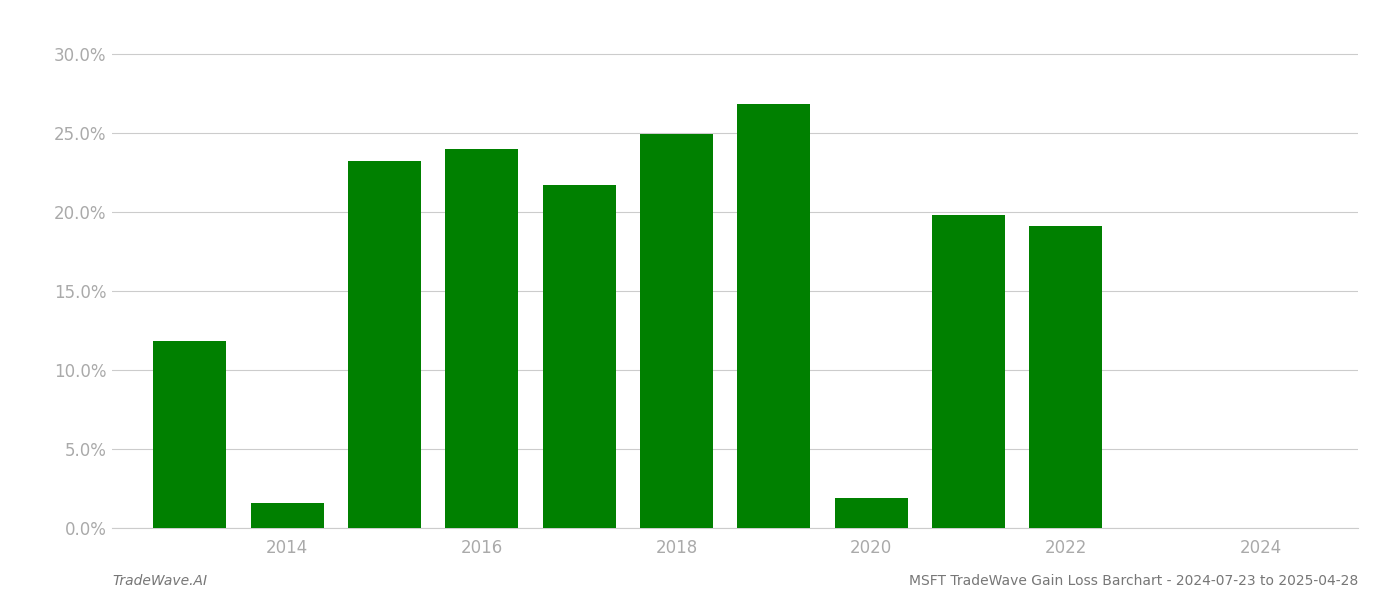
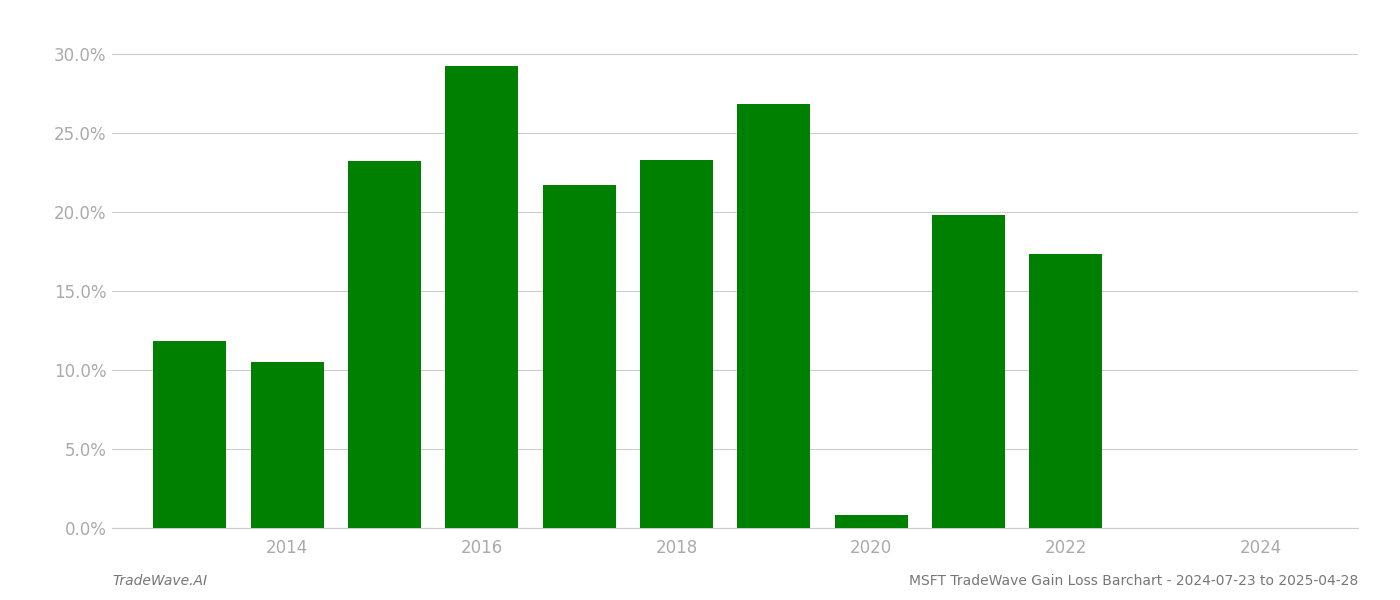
2014: 1.6% -> 10.5%
2016: 24.0% -> 29.2%
2018: 24.9% -> 23.3%
2020: 1.9% -> 0.8%
2022: 19.1% -> 17.3%
